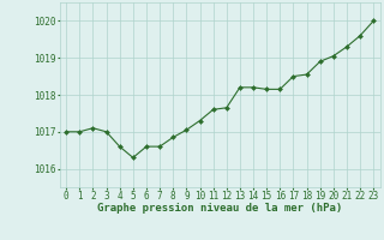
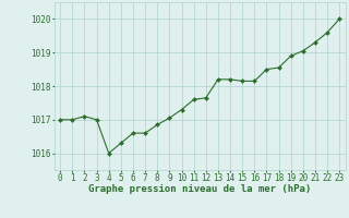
4: 1016.60 -> 1016.00
